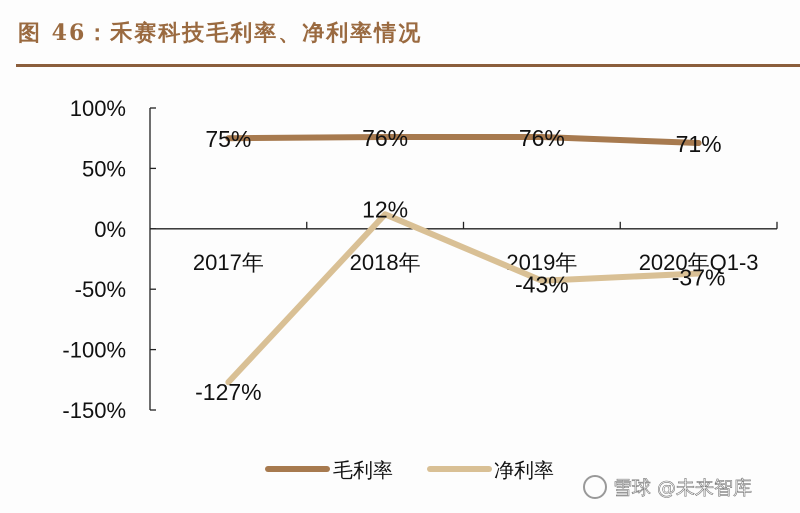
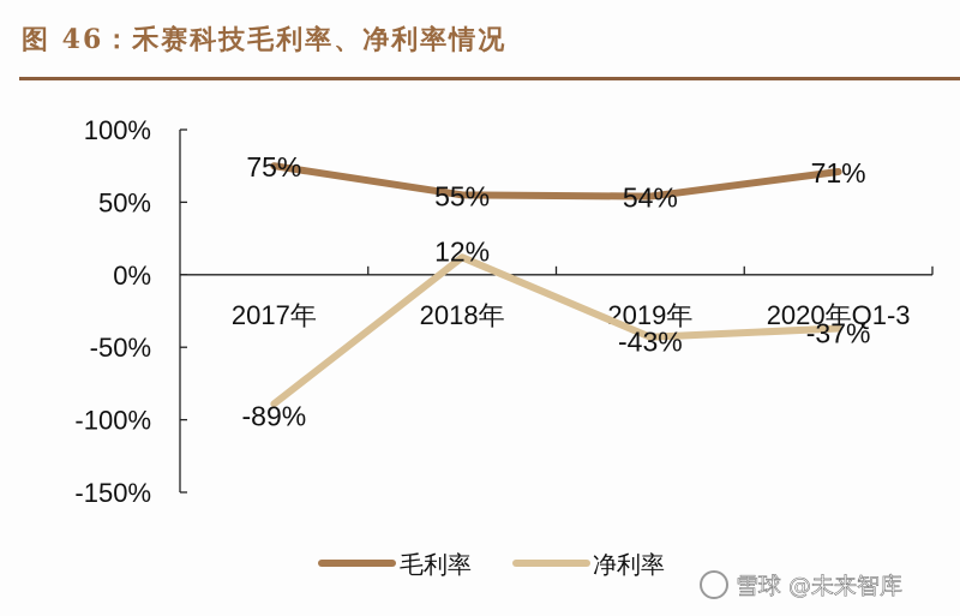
净利率/2017年: -127% -> -89%
毛利率/2018年: 76% -> 55%
毛利率/2019年: 76% -> 54%
